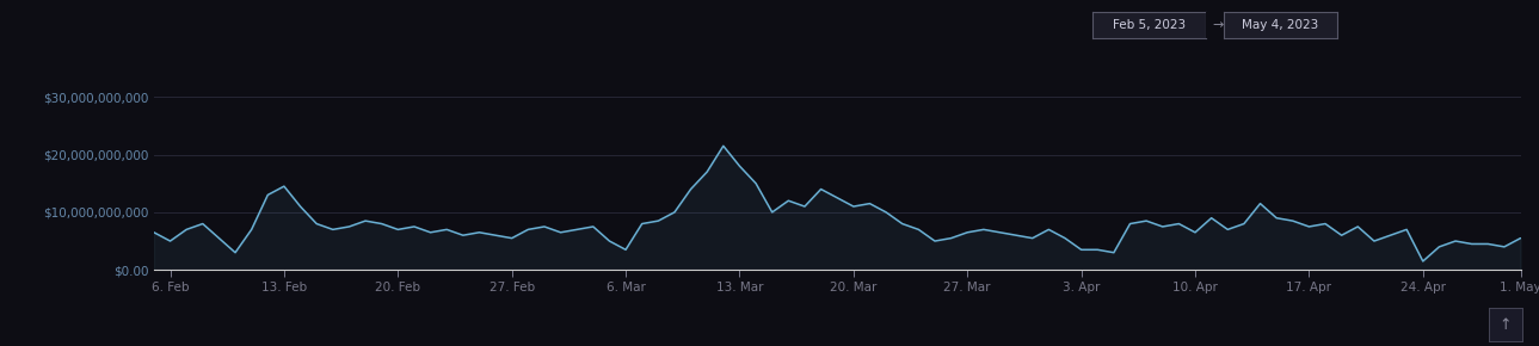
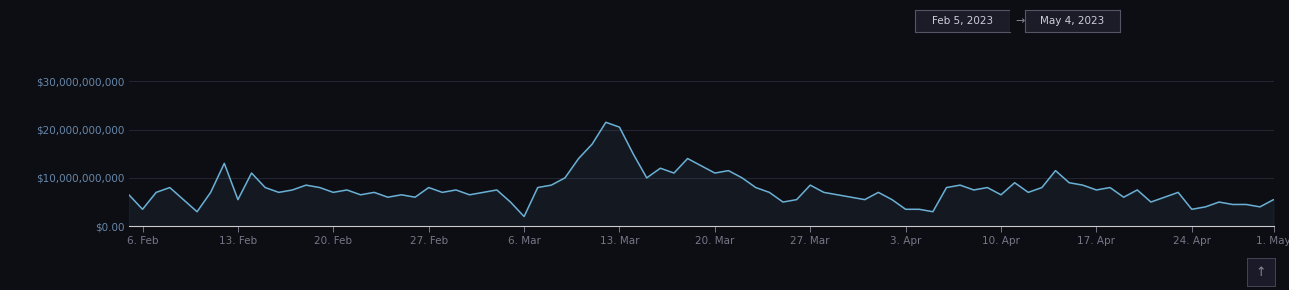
6. Feb: $5,000,000,000 -> $3,500,000,000
13. Feb: $14,500,000,000 -> $5,500,000,000
27. Feb: $5,500,000,000 -> $8,000,000,000
6. Mar: $3,500,000,000 -> $2,000,000,000
13. Mar: $18,000,000,000 -> $20,500,000,000
27. Mar: $6,500,000,000 -> $8,500,000,000
24. Apr: $1,500,000,000 -> $3,500,000,000
